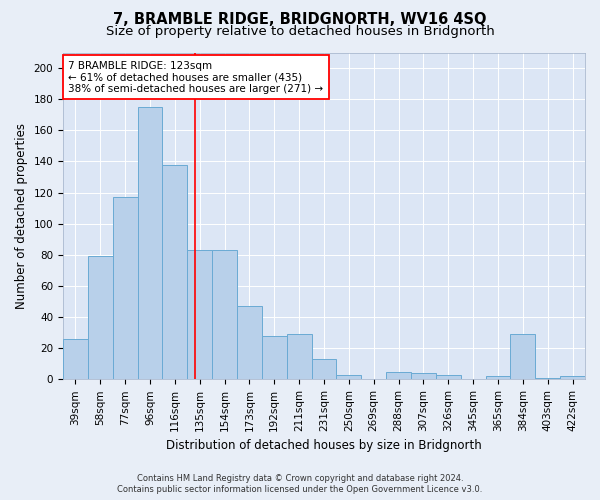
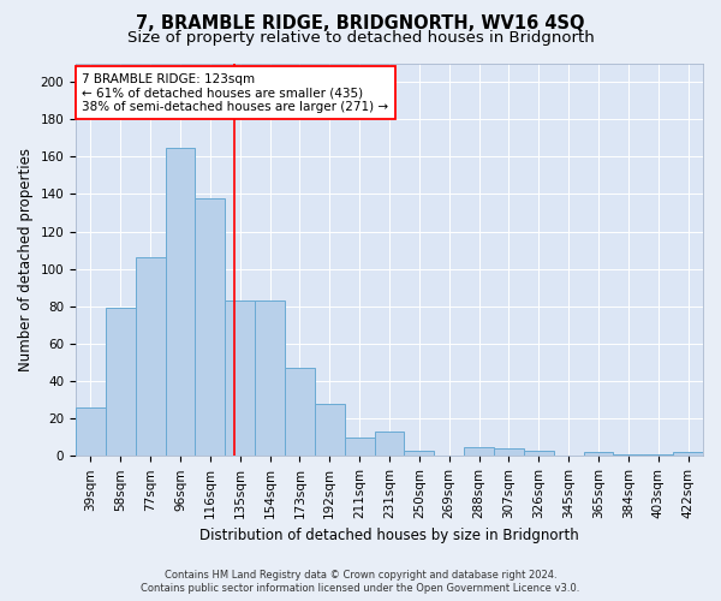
77sqm: 117 -> 106
96sqm: 175 -> 165
211sqm: 29 -> 10
384sqm: 29 -> 1
